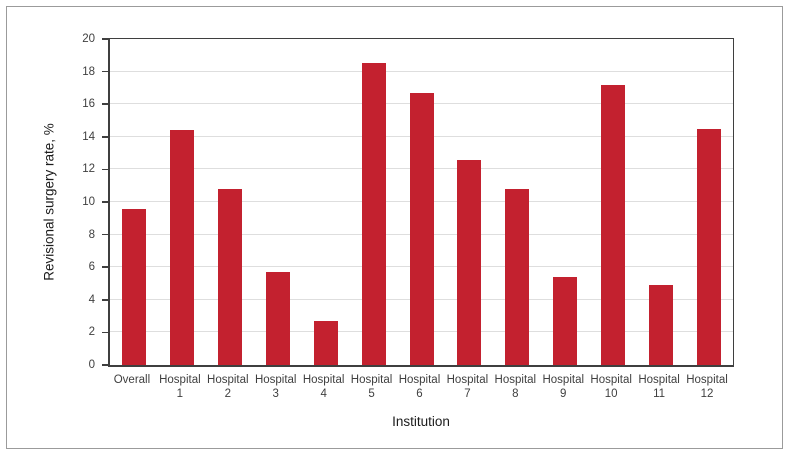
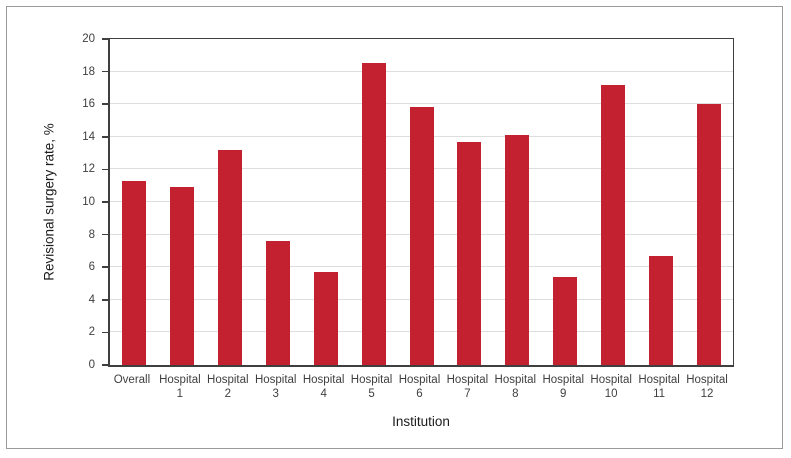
Overall: 9.6 -> 11.3
Hospital 1: 14.4 -> 10.9
Hospital 2: 10.8 -> 13.2
Hospital 3: 5.7 -> 7.6
Hospital 4: 2.7 -> 5.7
Hospital 6: 16.7 -> 15.8
Hospital 7: 12.6 -> 13.7
Hospital 8: 10.8 -> 14.1
Hospital 11: 4.9 -> 6.7
Hospital 12: 14.5 -> 16.0
